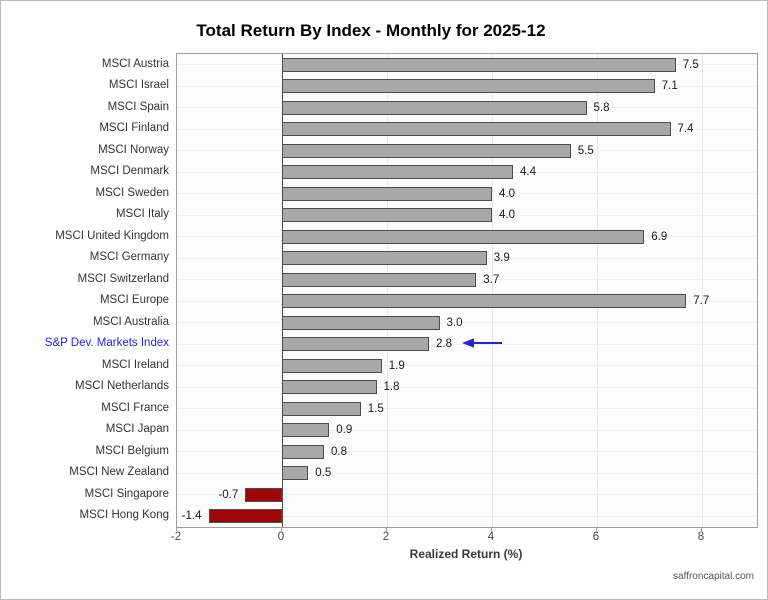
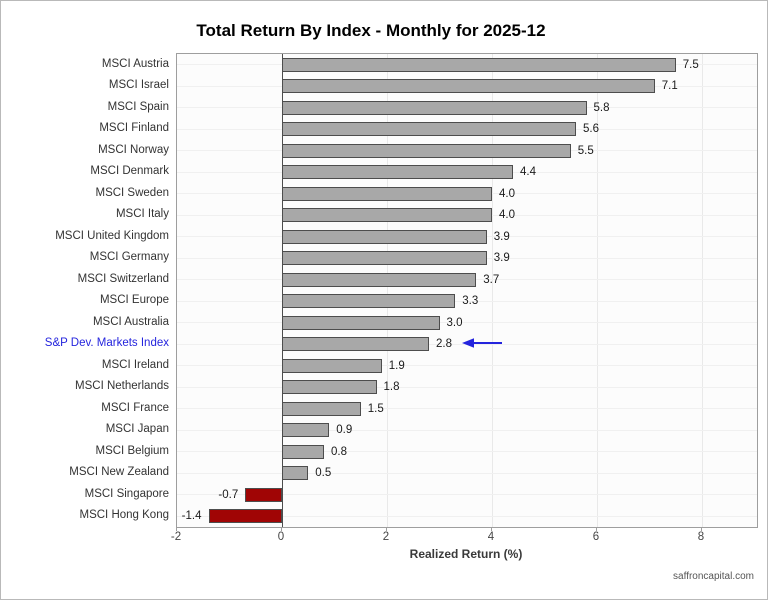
MSCI Finland: 7.4 -> 5.6
MSCI United Kingdom: 6.9 -> 3.9
MSCI Europe: 7.7 -> 3.3
